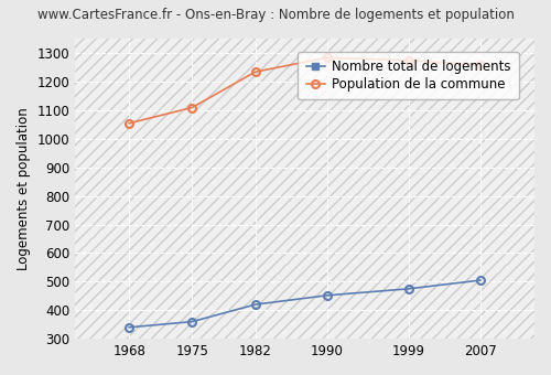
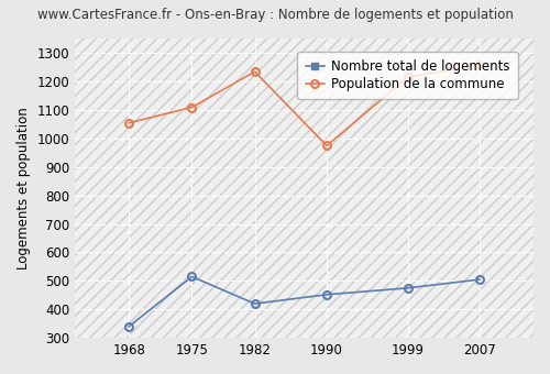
Nombre total de logements/1975: 360 -> 515
Population de la commune/1990: 1285 -> 975
Population de la commune/1999: 1275 -> 1215
